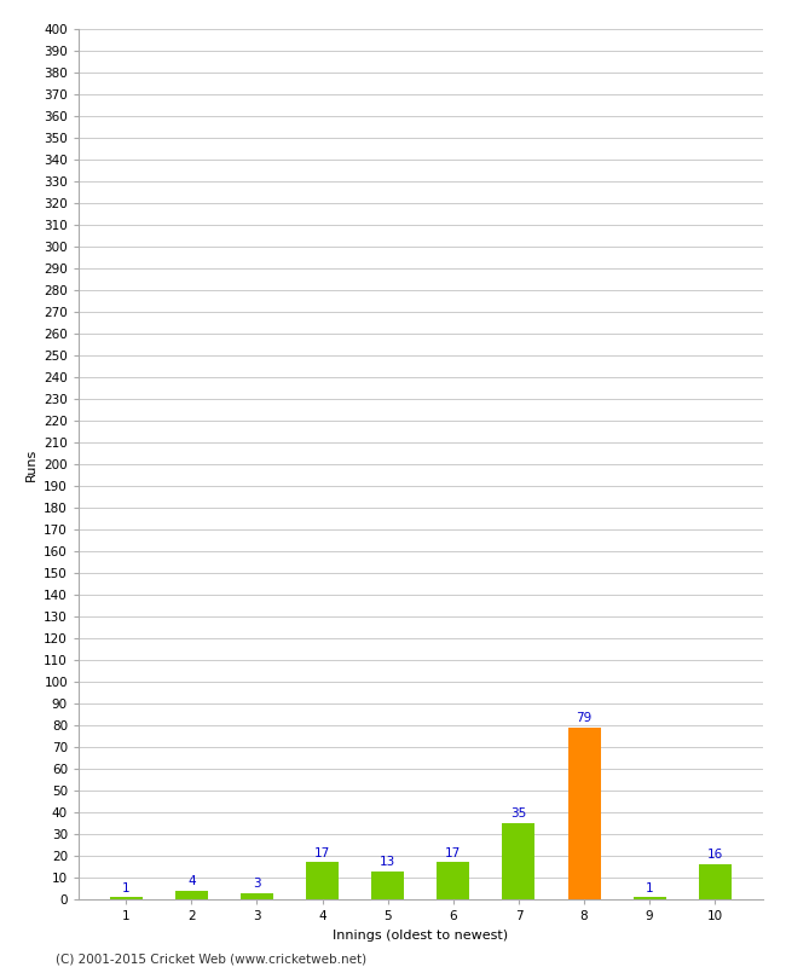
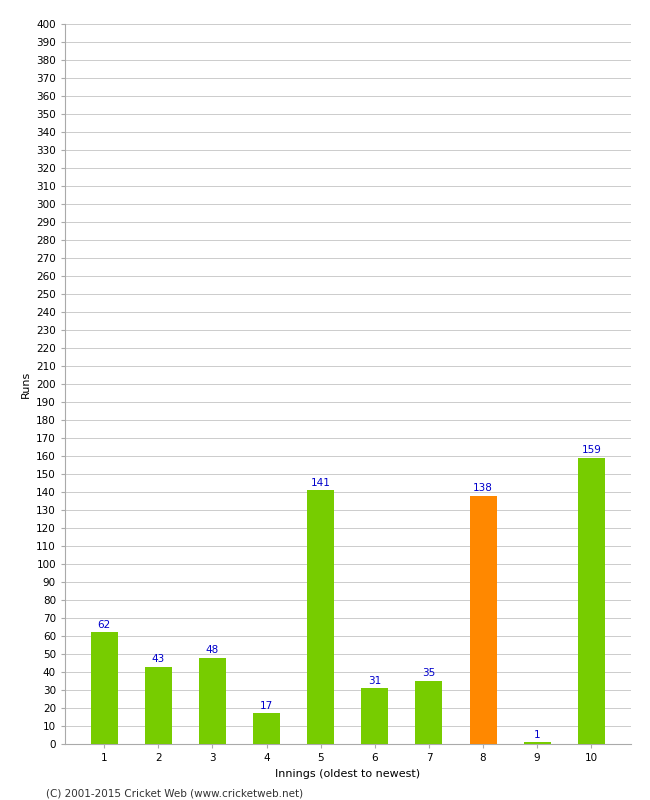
1: 1 -> 62
2: 4 -> 43
3: 3 -> 48
5: 13 -> 141
6: 17 -> 31
8: 79 -> 138
10: 16 -> 159
